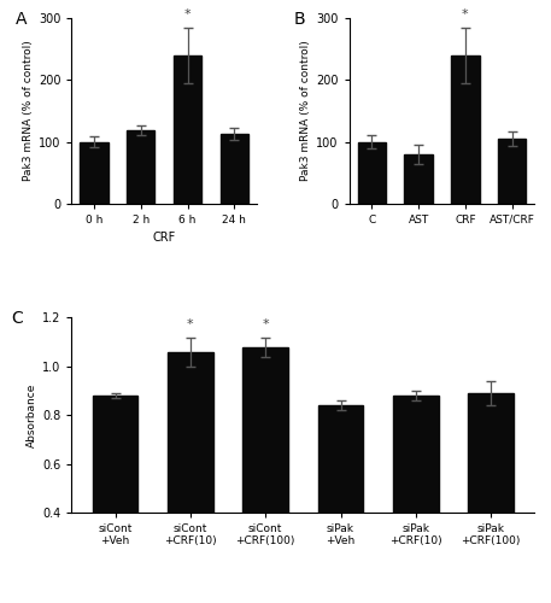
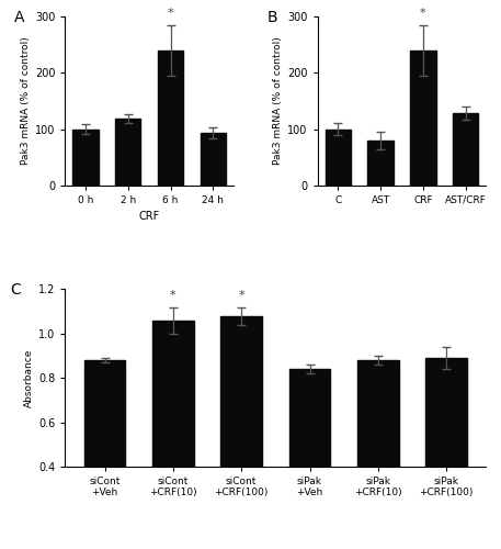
24 h: 113 -> 94
AST/CRF: 105 -> 128
